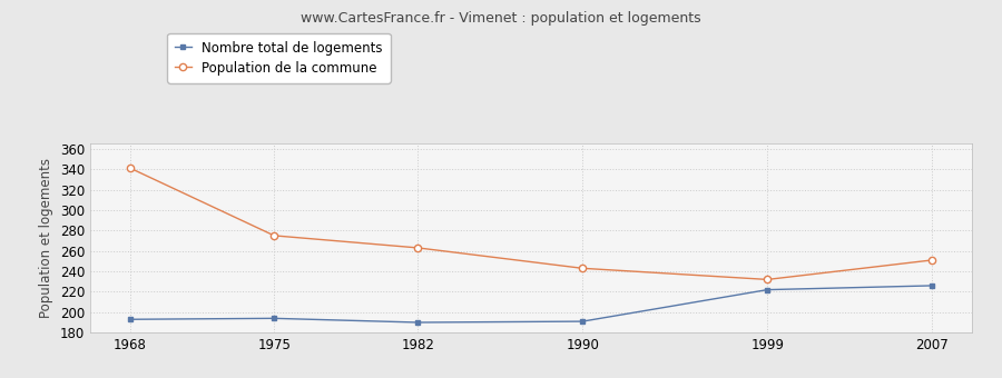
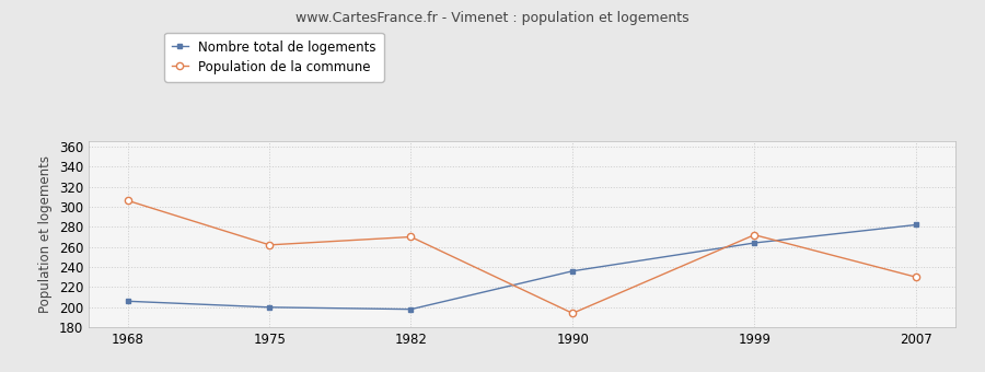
Nombre total de logements/1968: 193 -> 206
Population de la commune/1968: 341 -> 306
Nombre total de logements/1975: 194 -> 200
Population de la commune/1975: 275 -> 262
Nombre total de logements/1982: 190 -> 198
Population de la commune/1982: 263 -> 270
Nombre total de logements/1990: 191 -> 236
Population de la commune/1990: 243 -> 194
Nombre total de logements/1999: 222 -> 264
Population de la commune/1999: 232 -> 272
Nombre total de logements/2007: 226 -> 282
Population de la commune/2007: 251 -> 230
